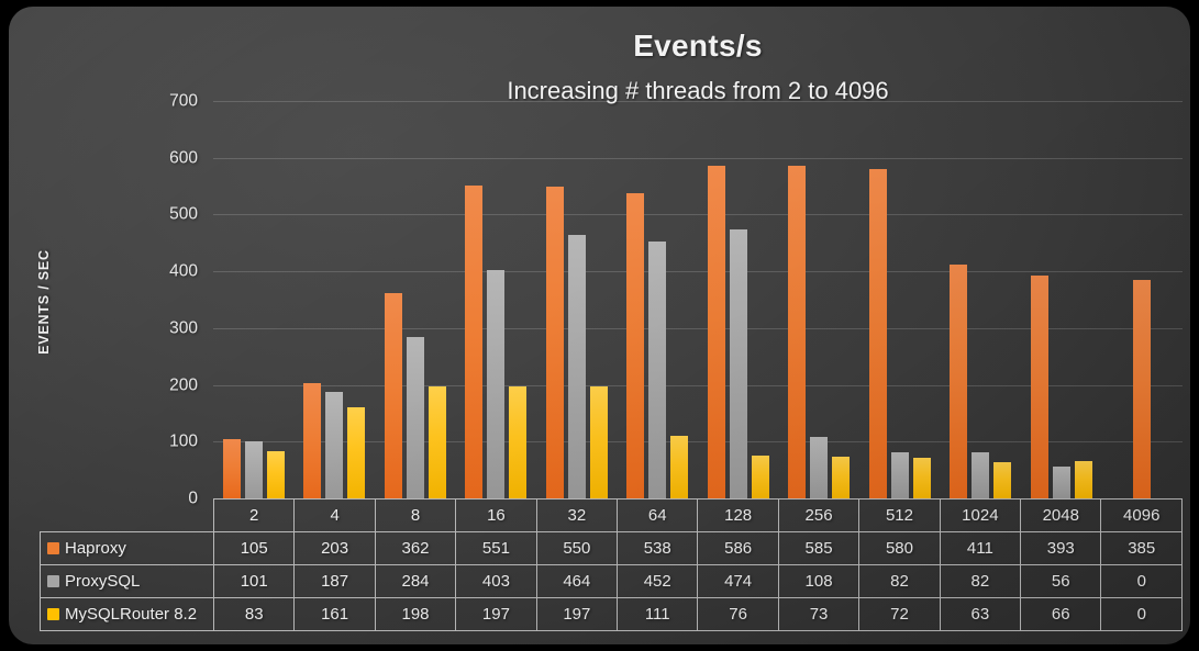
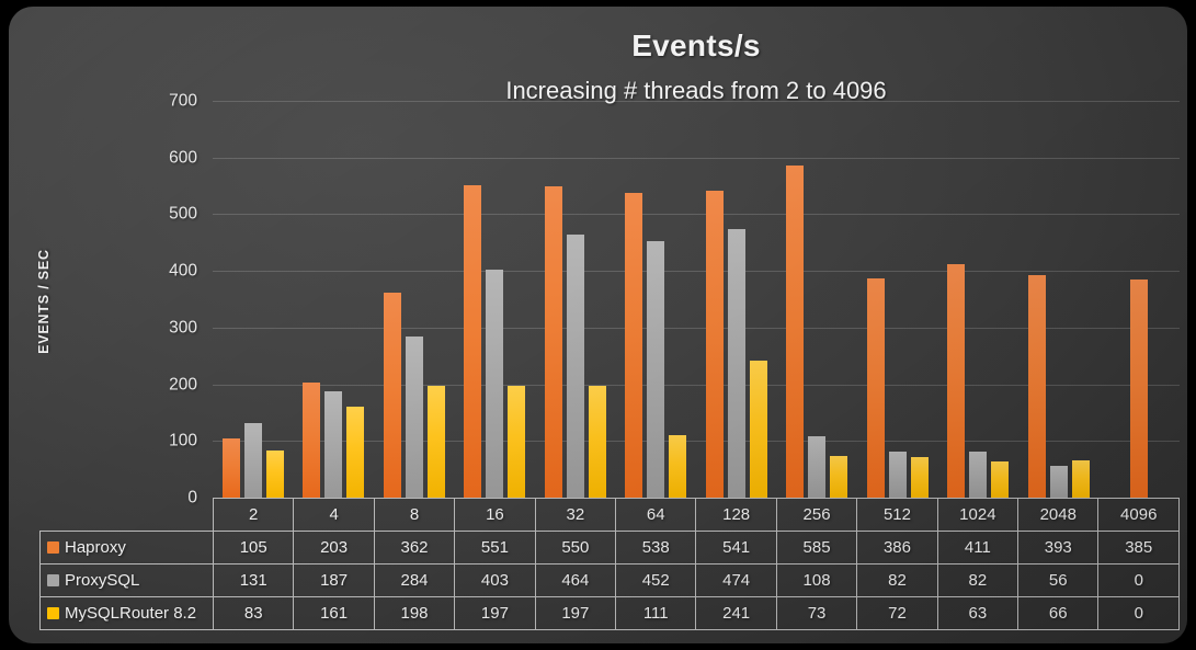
ProxySQL/2: 101 -> 131
Haproxy/128: 586 -> 541
MySQLRouter 8.2/128: 76 -> 241
Haproxy/512: 580 -> 386
